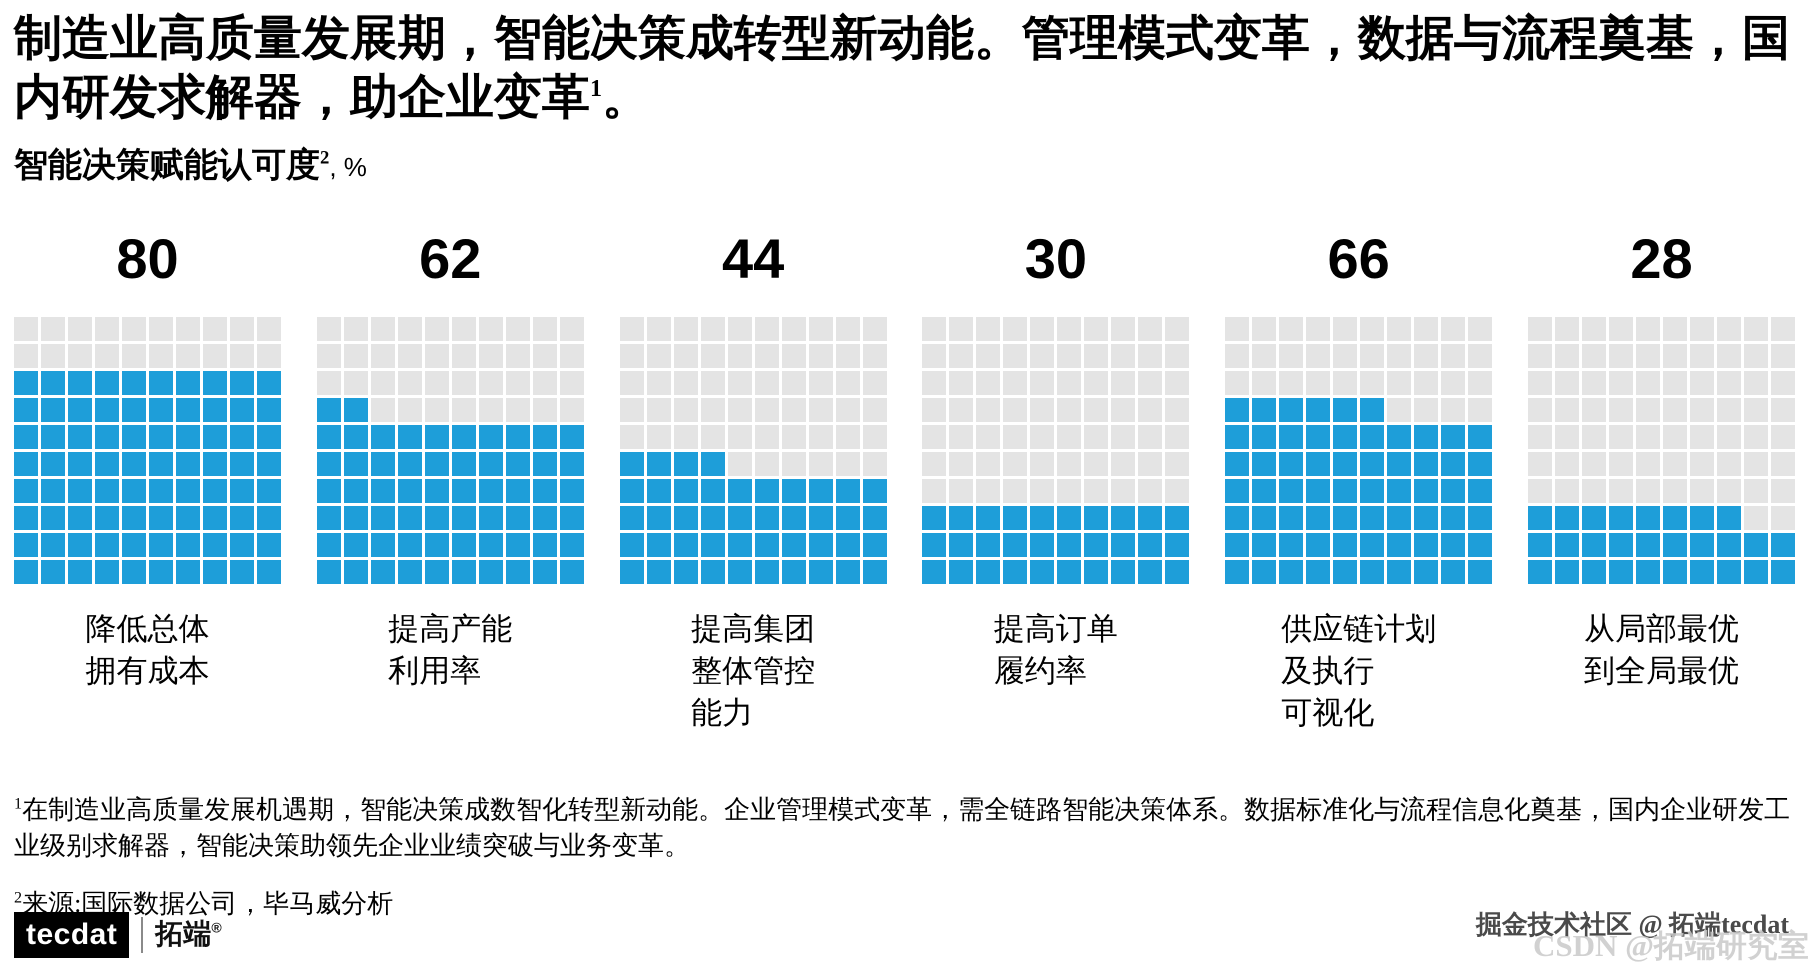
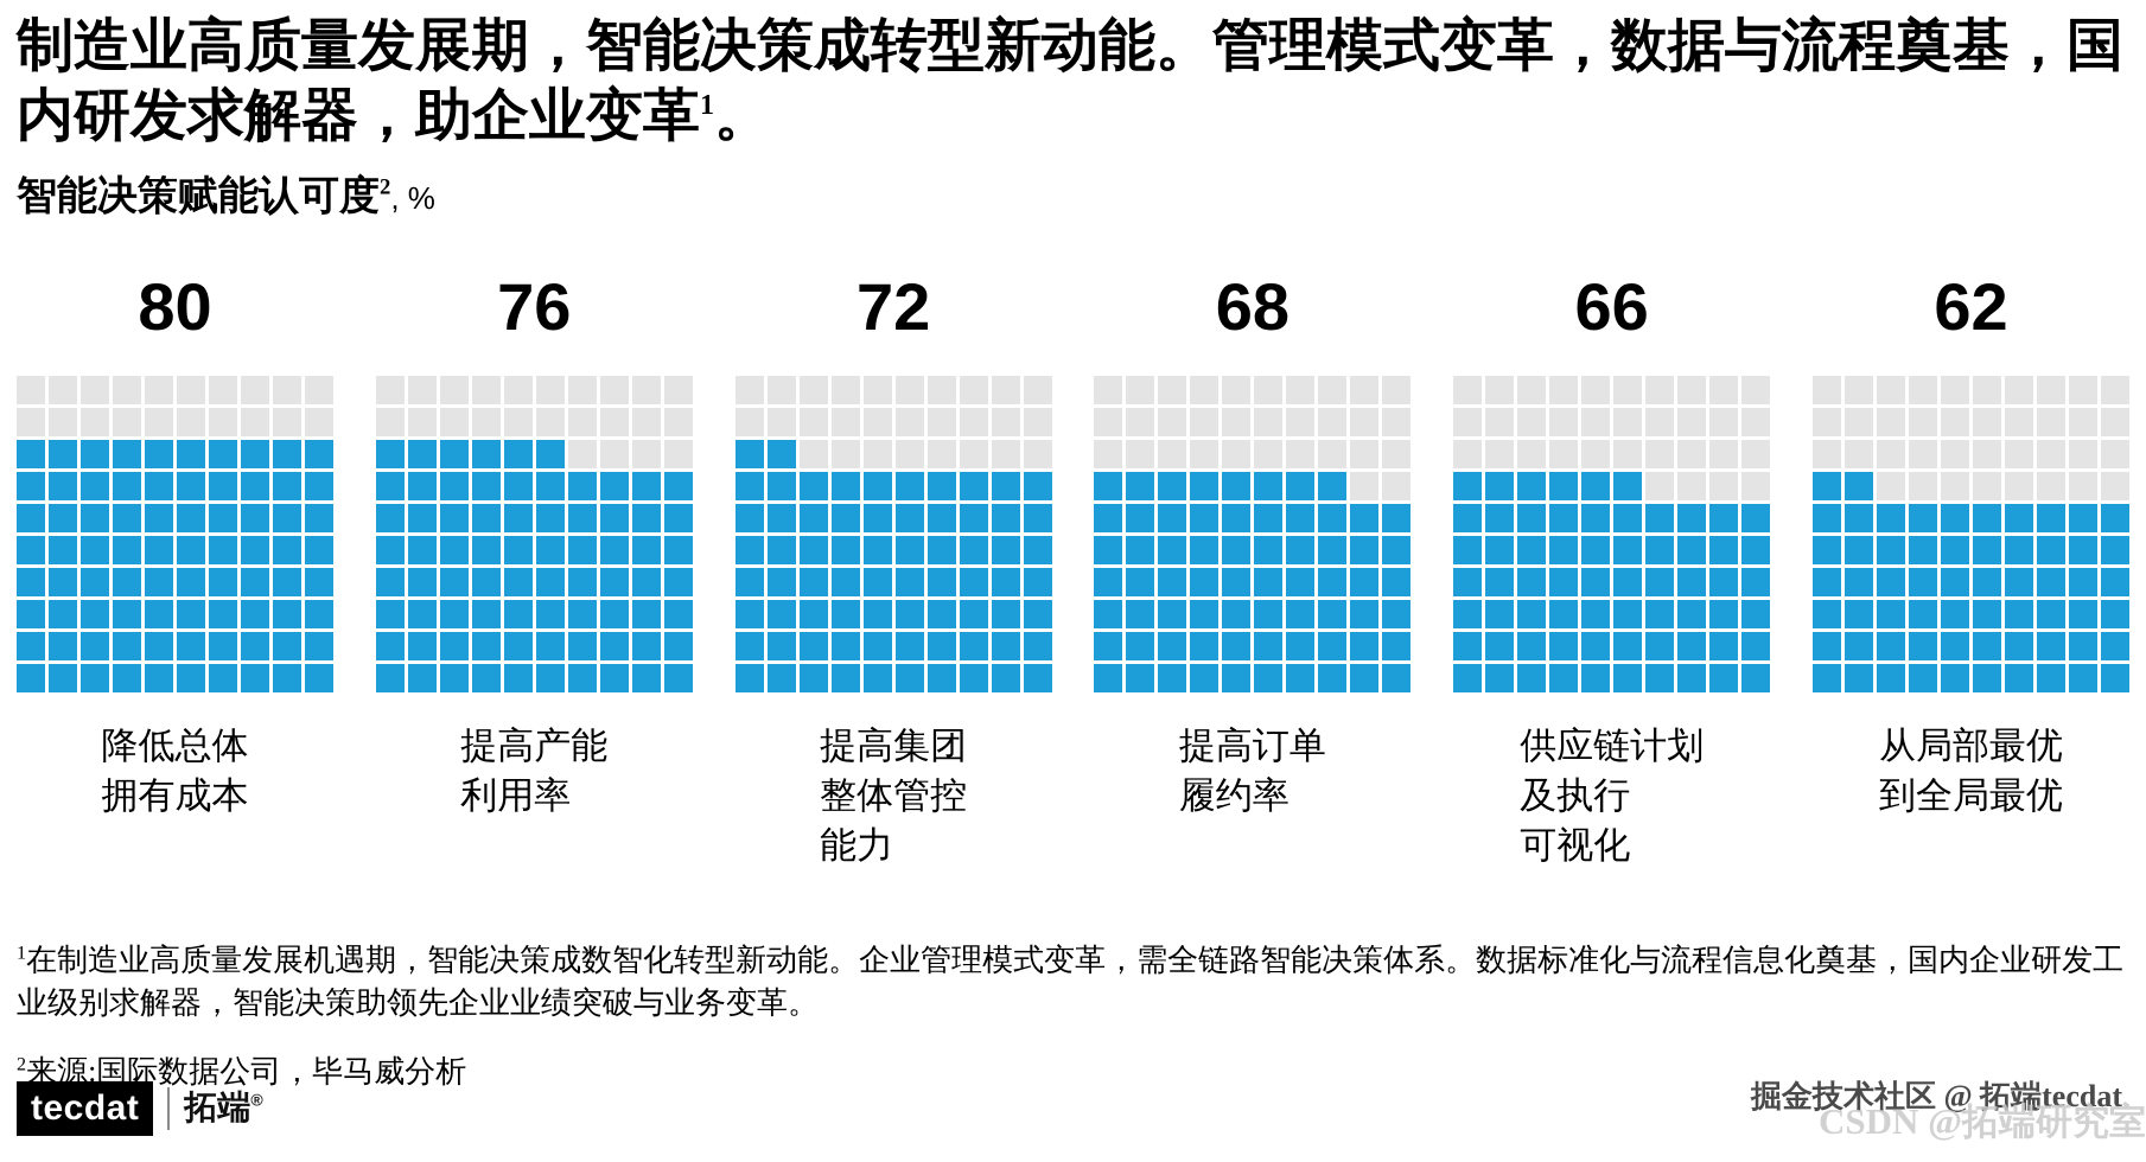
提高产能 利用率: 62 -> 76
提高集团 整体管控 能力: 44 -> 72
提高订单 履约率: 30 -> 68
从局部最优 到全局最优: 28 -> 62
